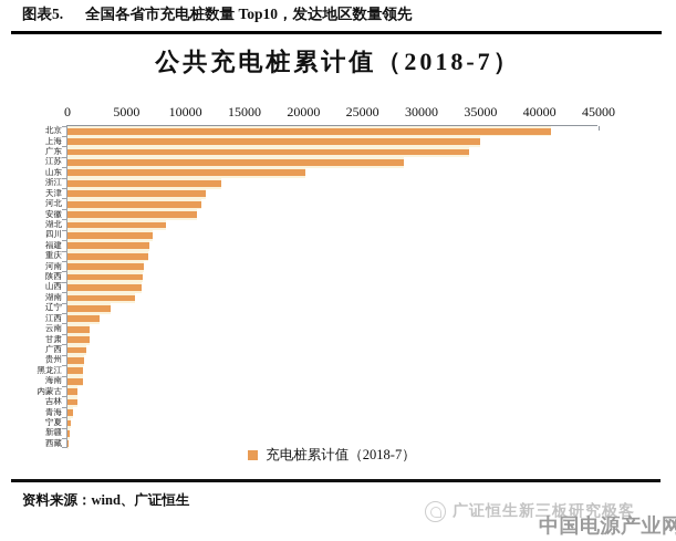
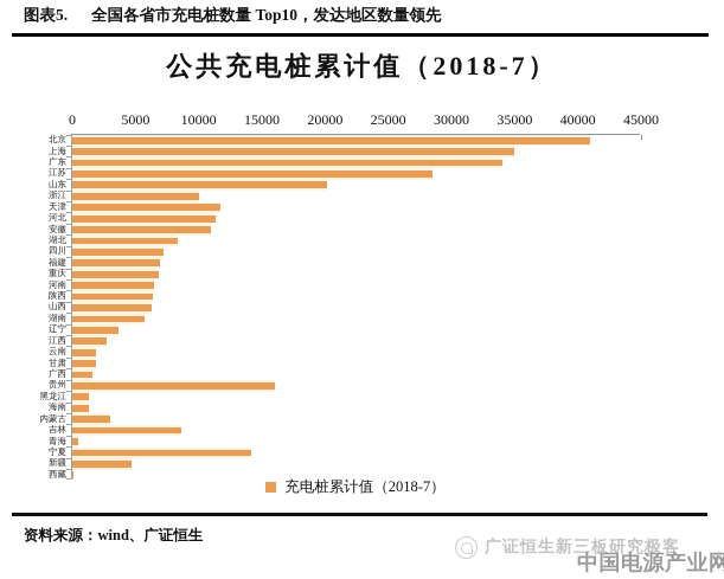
浙江: 13000 -> 10000
贵州: 1400 -> 16000
内蒙古: 800 -> 3000
吉林: 800 -> 8600
宁夏: 200 -> 14200
新疆: 200 -> 4700
